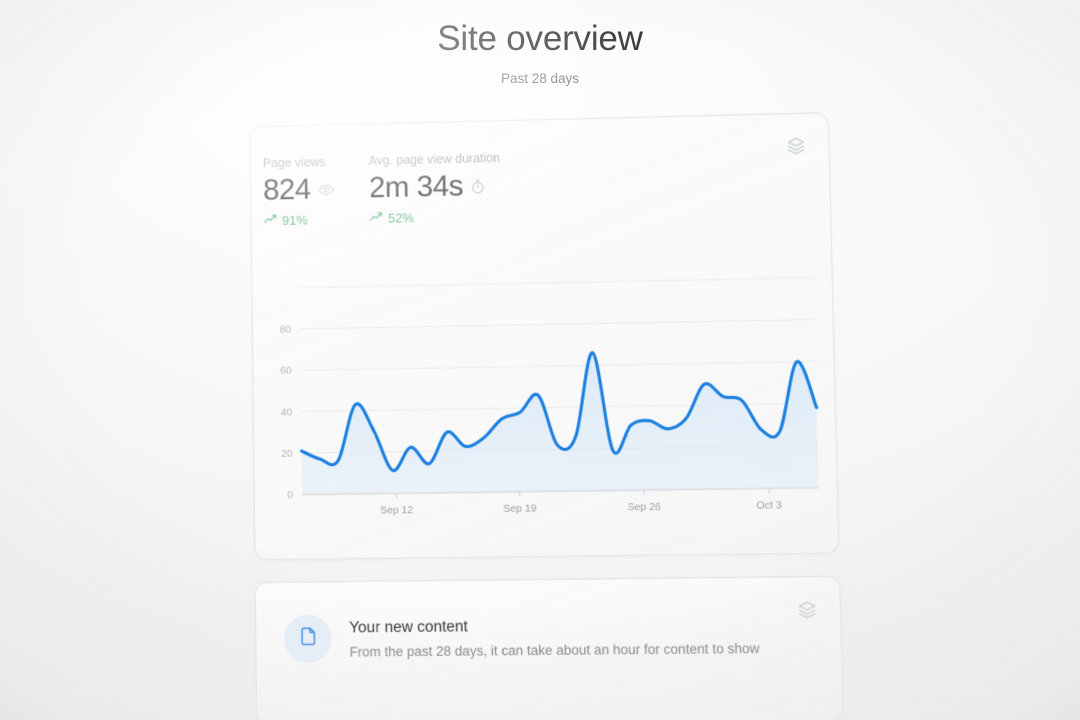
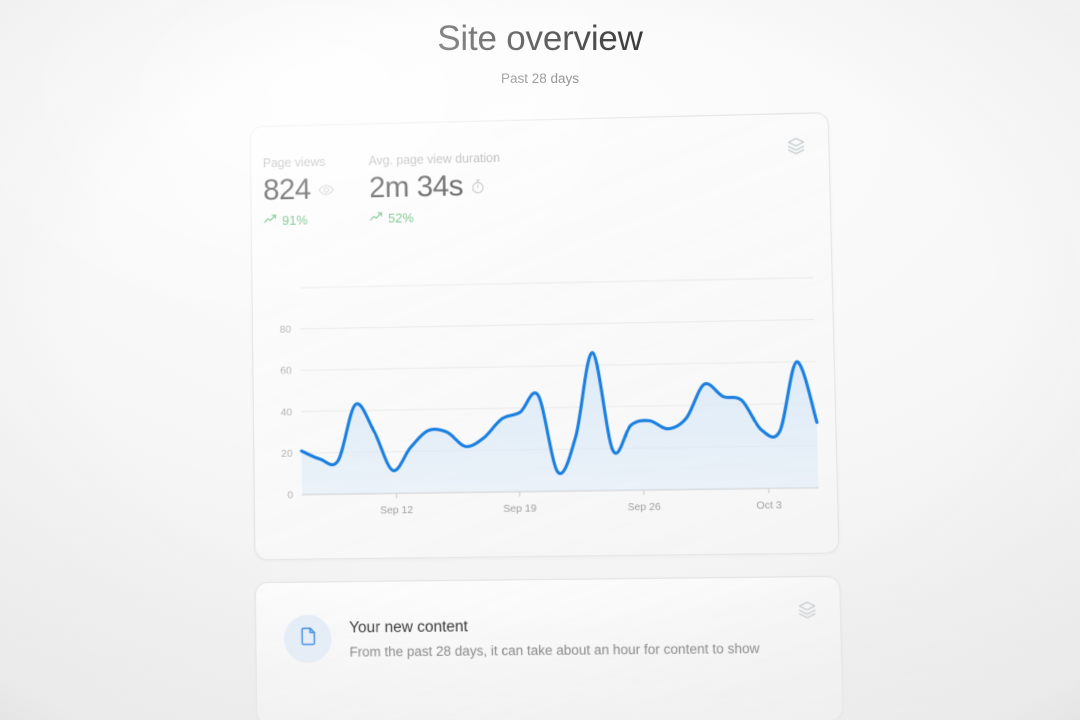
Sep 12: 14 -> 30
Sep 19: 22 -> 9
Oct 3: 38 -> 31
